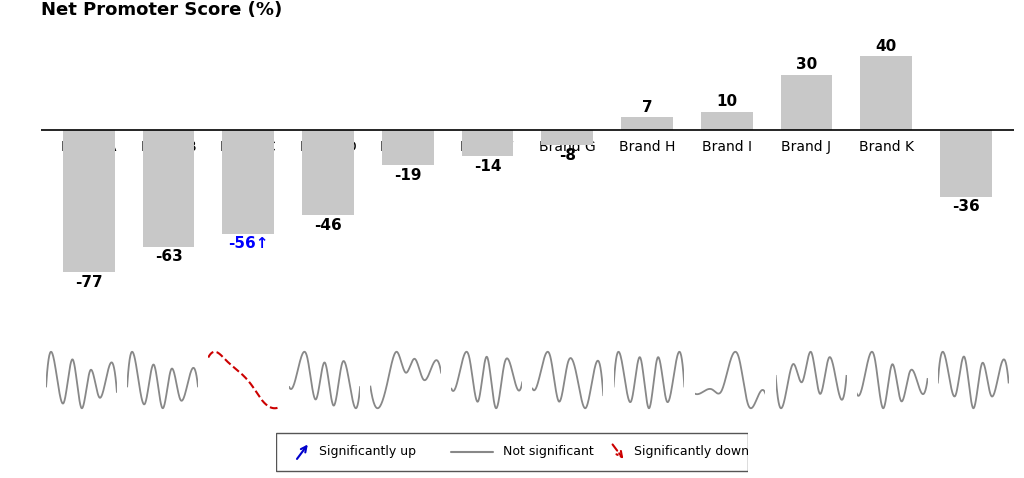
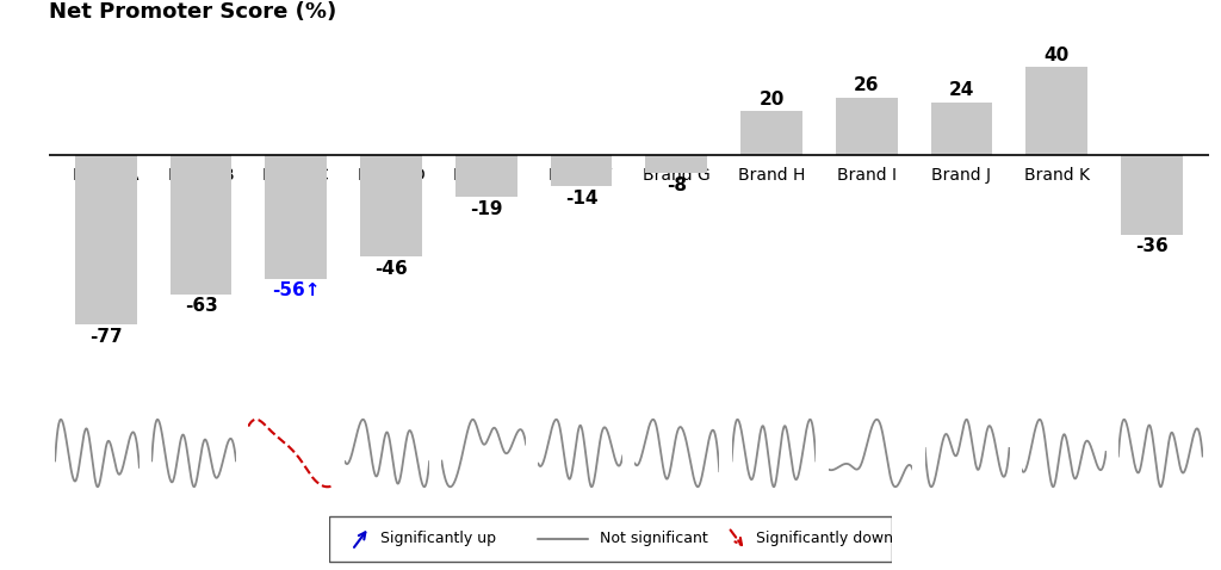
Net Promoter Score (%)/Brand H: 7 -> 20
Net Promoter Score (%)/Brand I: 10 -> 26
Net Promoter Score (%)/Brand J: 30 -> 24
